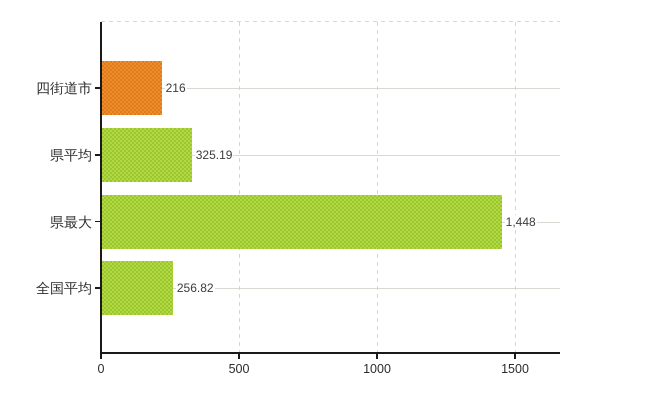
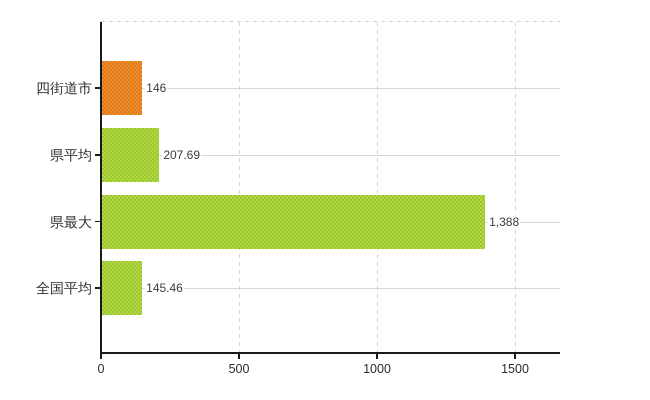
四街道市: 216 -> 146
県平均: 325.19 -> 207.69
県最大: 1,448 -> 1,388
全国平均: 256.82 -> 145.46
